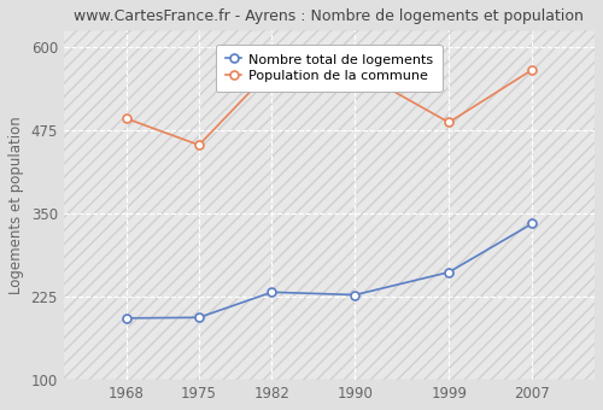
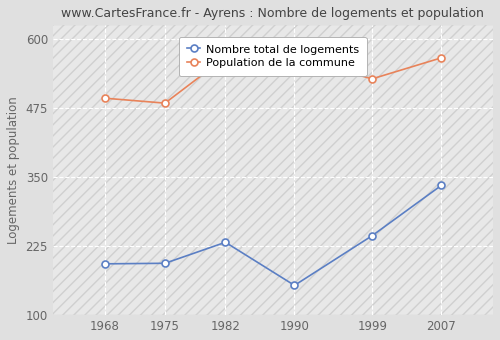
Population de la commune/1975: 453 -> 484
Nombre total de logements/1990: 228 -> 154
Nombre total de logements/1999: 262 -> 244
Population de la commune/1999: 487 -> 528
